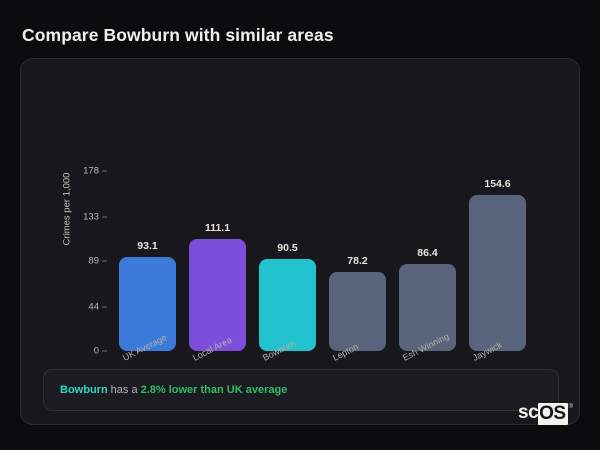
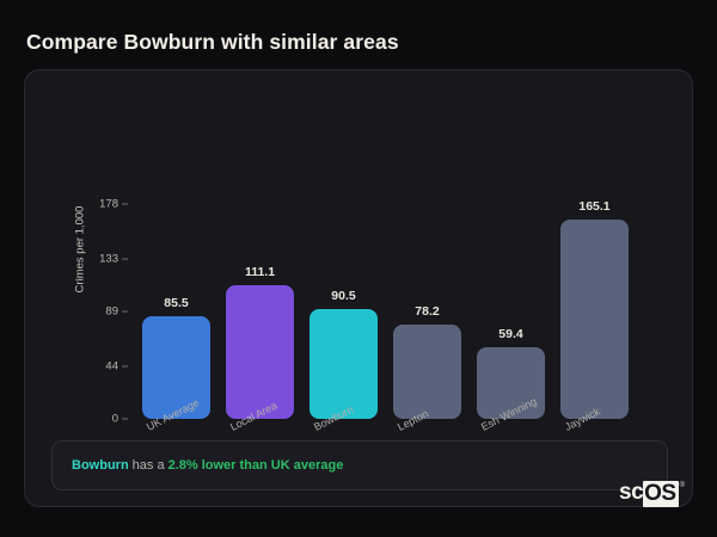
UK Average: 93.1 -> 85.5
Esh Winning: 86.4 -> 59.4
Jaywick: 154.6 -> 165.1
